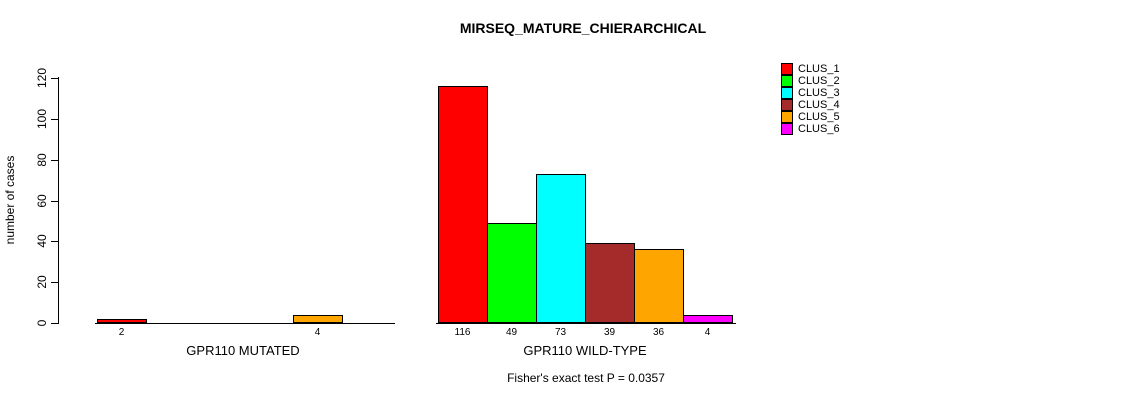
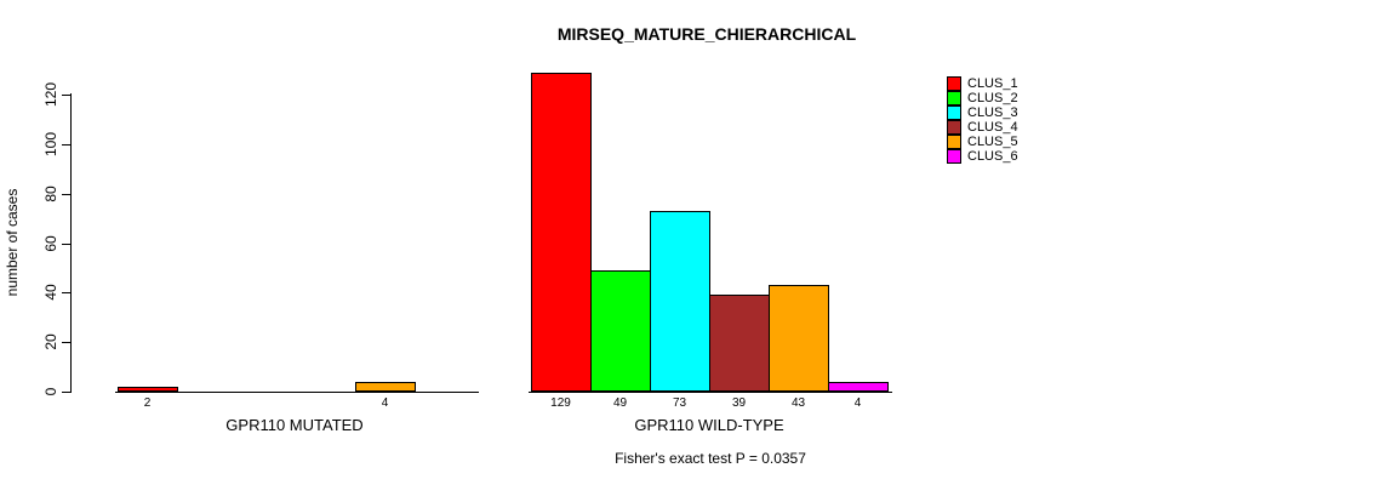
CLUS_1/GPR110 WILD-TYPE: 116 -> 129
CLUS_5/GPR110 WILD-TYPE: 36 -> 43
